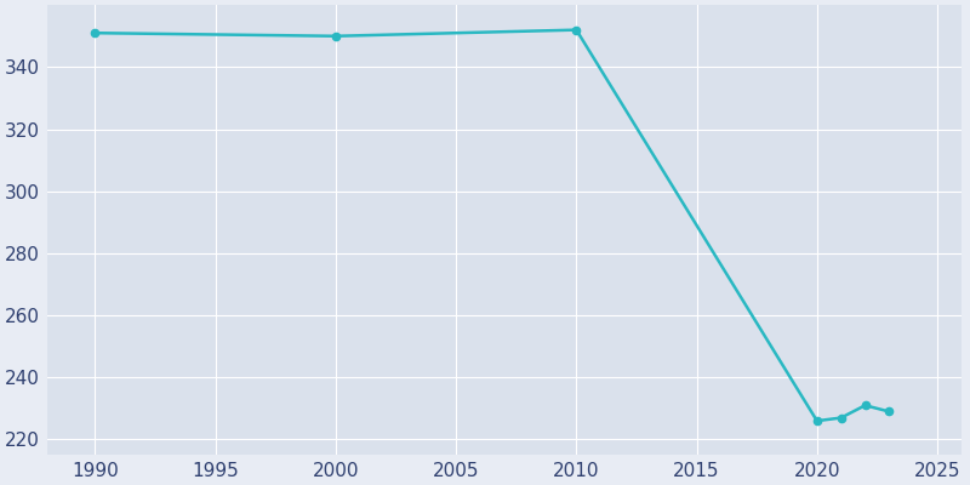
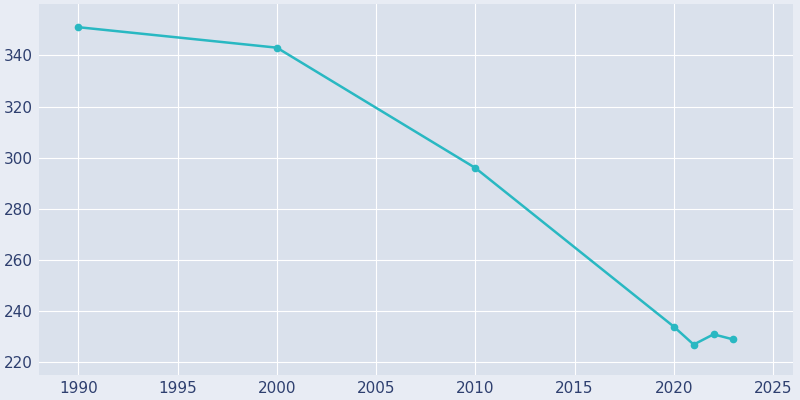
2000: 350 -> 343
2010: 352 -> 296
2020: 226 -> 234
